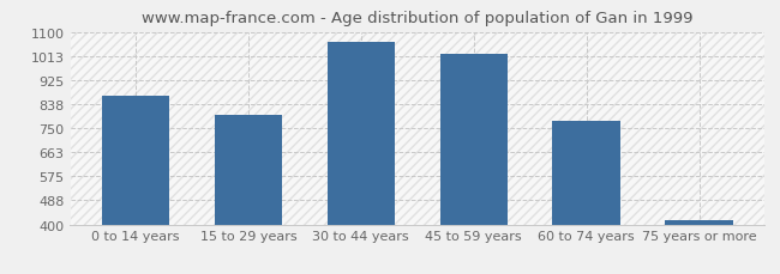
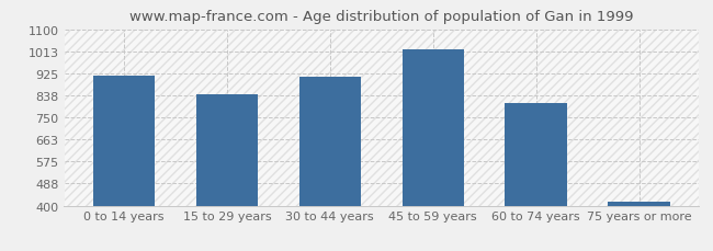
0 to 14 years: 868 -> 915
15 to 29 years: 800 -> 840
30 to 44 years: 1063 -> 910
60 to 74 years: 775 -> 805
